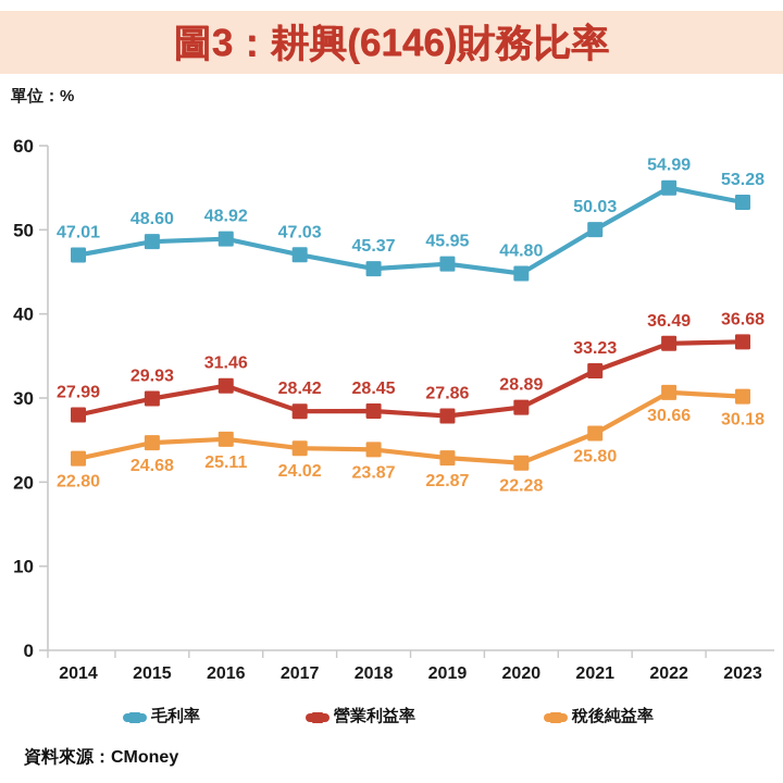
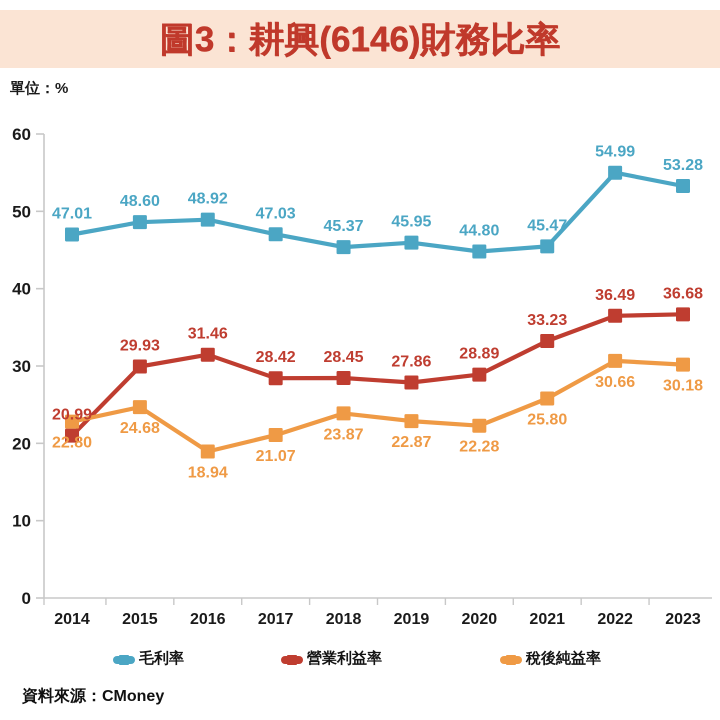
營業利益率/2014: 27.99 -> 20.99
稅後純益率/2016: 25.11 -> 18.94
稅後純益率/2017: 24.02 -> 21.07
毛利率/2021: 50.03 -> 45.47
